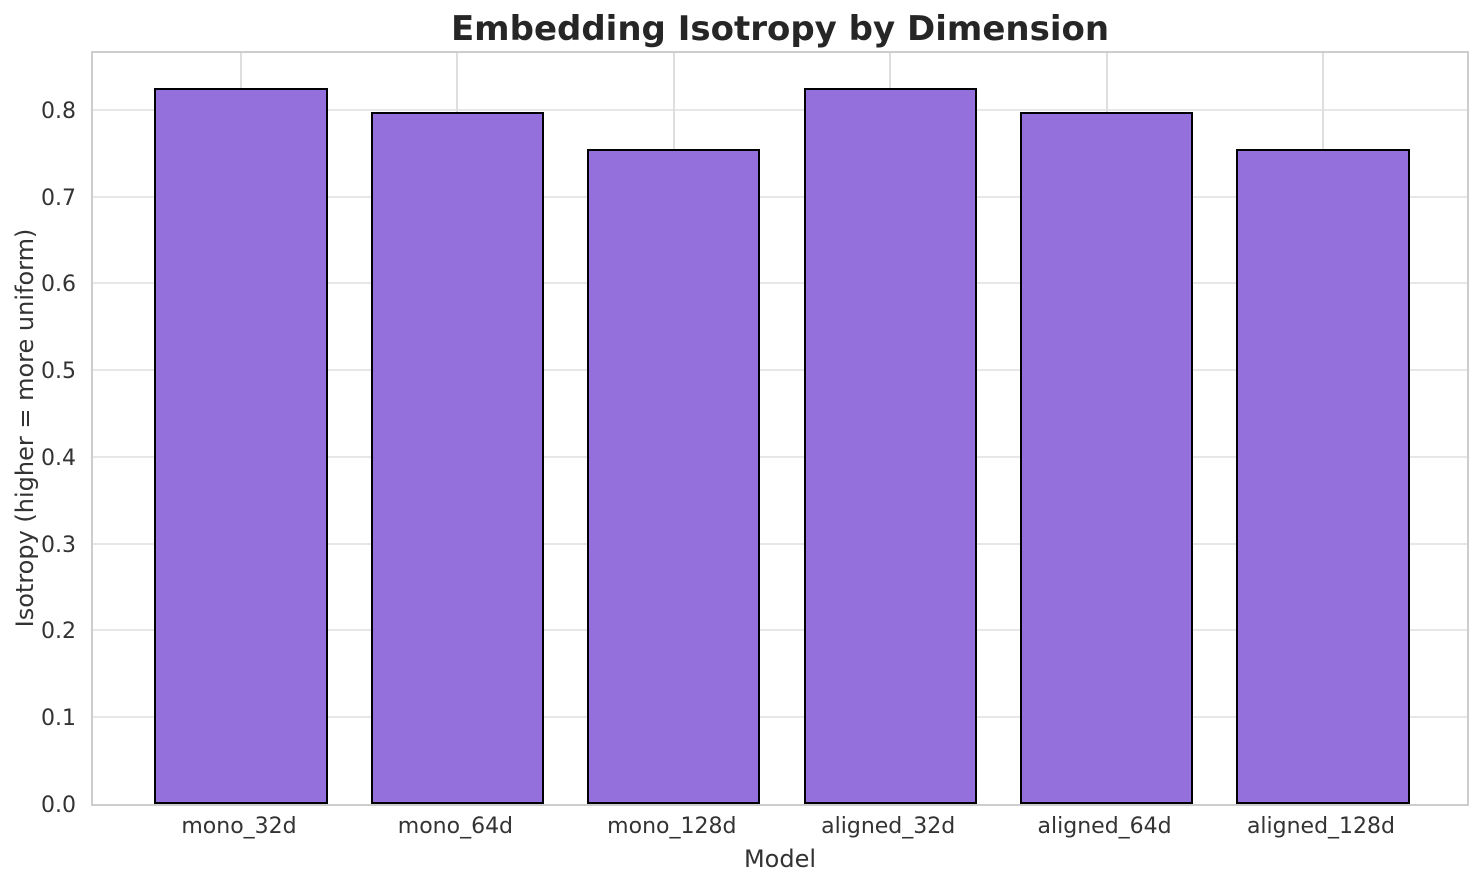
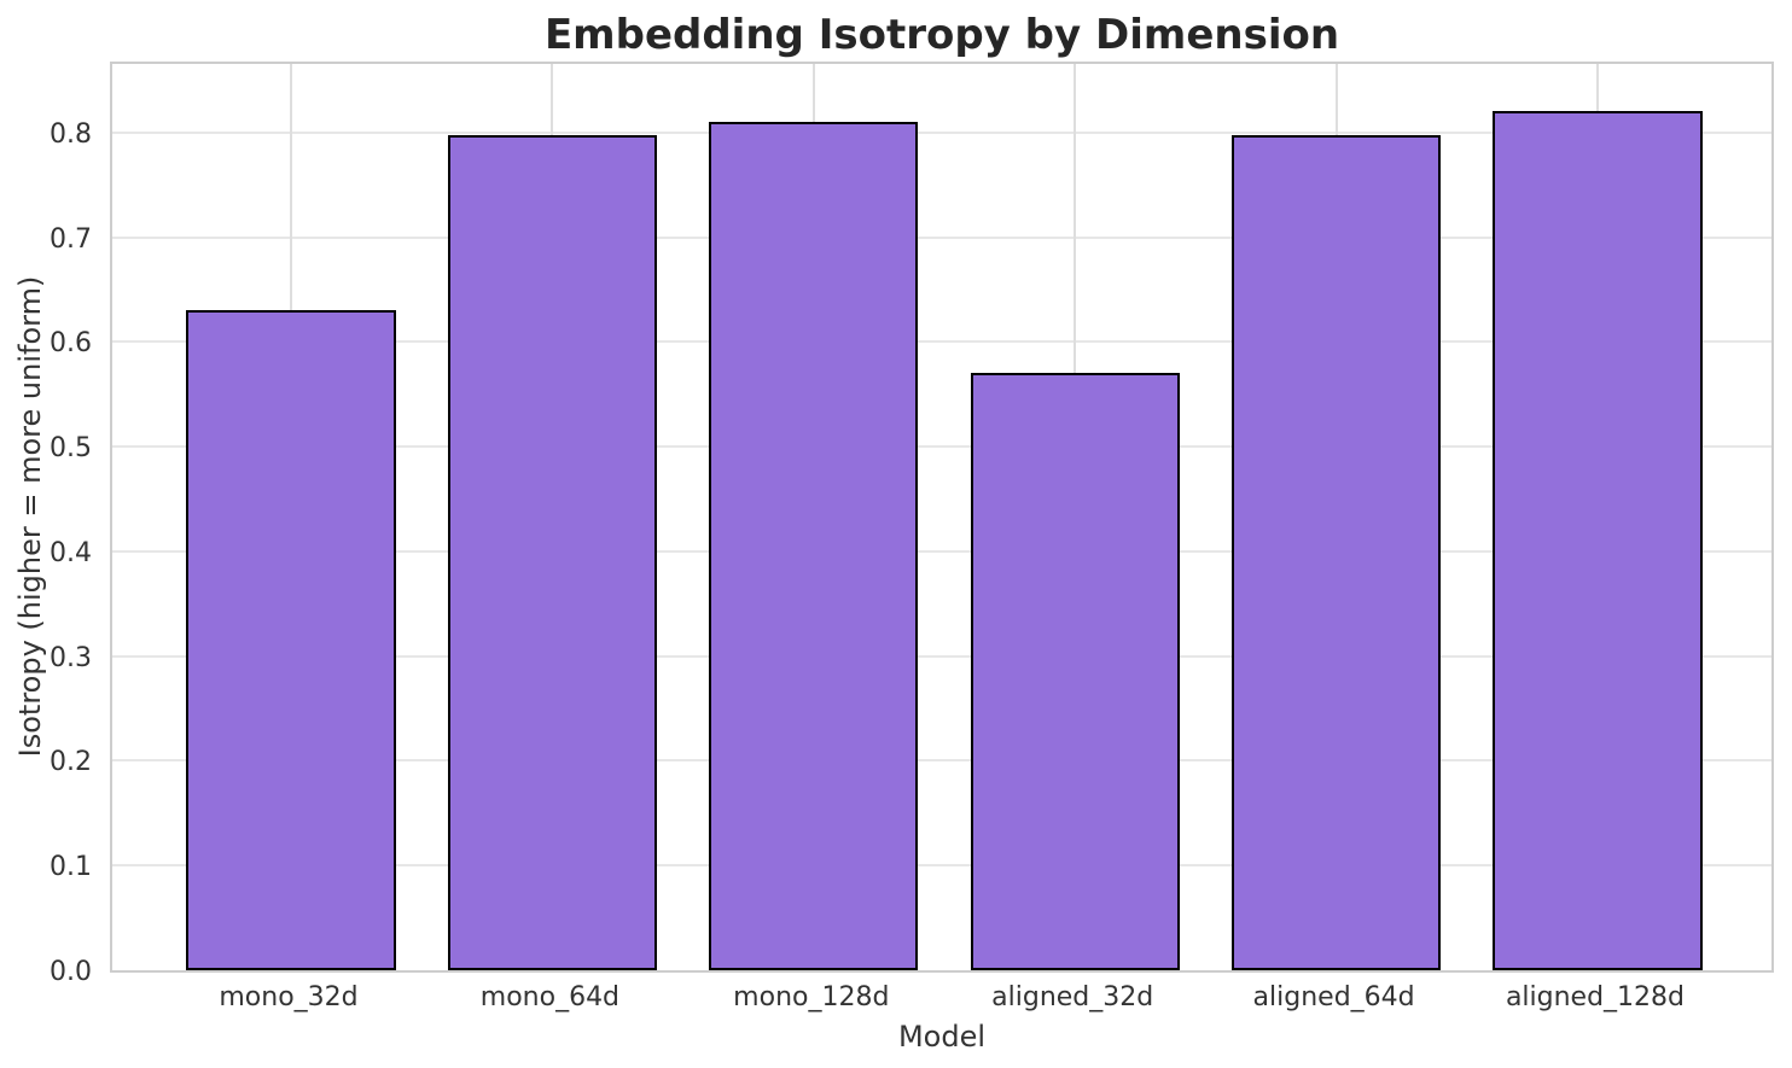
mono_32d: 0.82 -> 0.63
mono_128d: 0.76 -> 0.81
aligned_32d: 0.82 -> 0.57
aligned_128d: 0.76 -> 0.82
